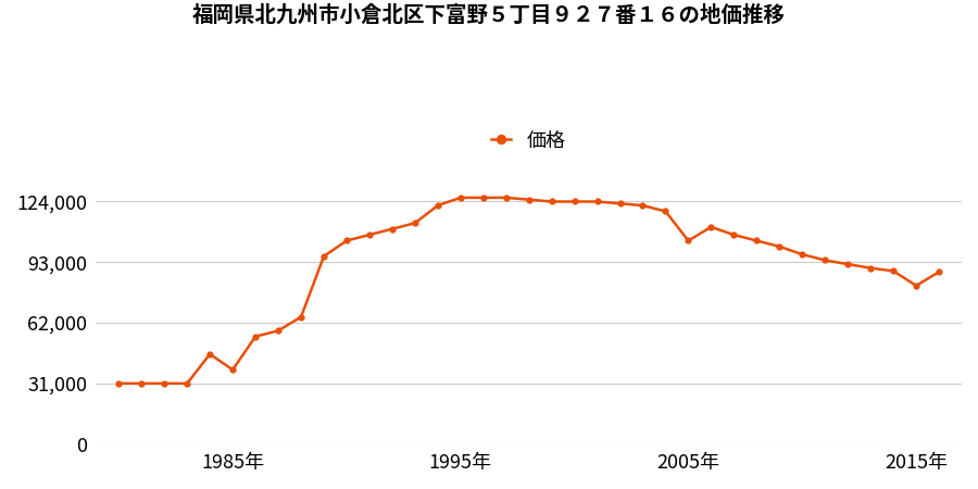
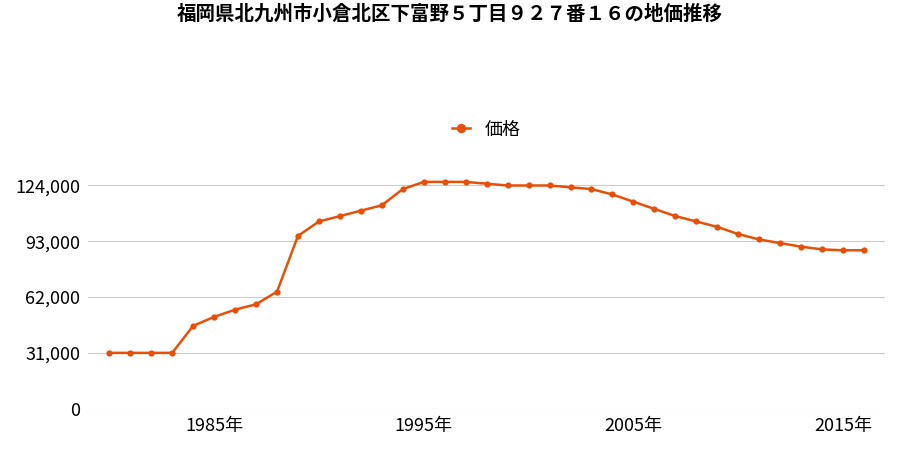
1985年: 38,000 -> 51,000
2005年: 104,000 -> 115,000
2015年: 81,000 -> 88,000
